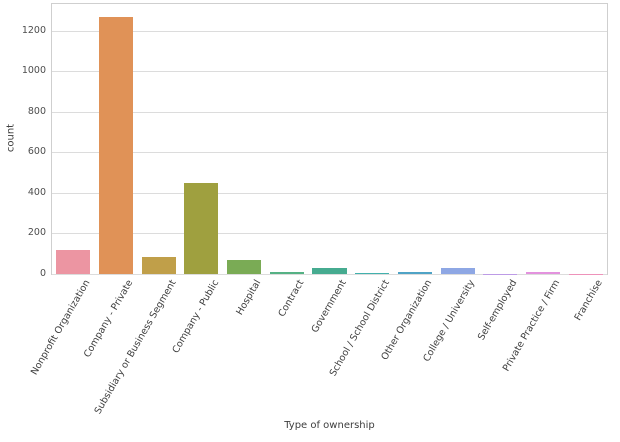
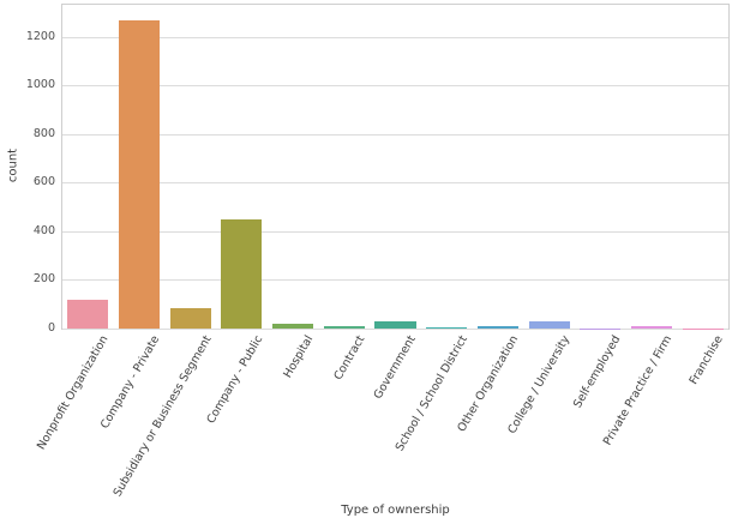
Hospital: 70 -> 20
